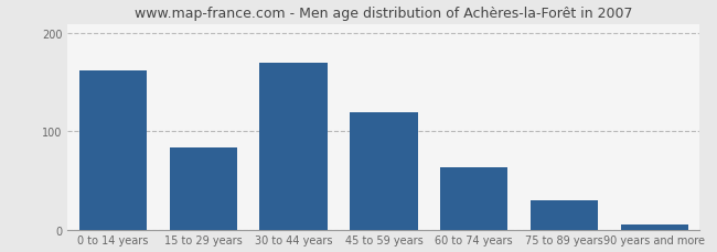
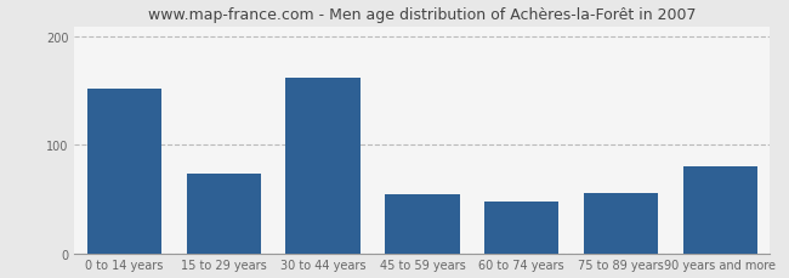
0 to 14 years: 162 -> 152
15 to 29 years: 84 -> 74
30 to 44 years: 170 -> 162
45 to 59 years: 120 -> 54
60 to 74 years: 63 -> 48
75 to 89 years: 30 -> 56
90 years and more: 5 -> 80
